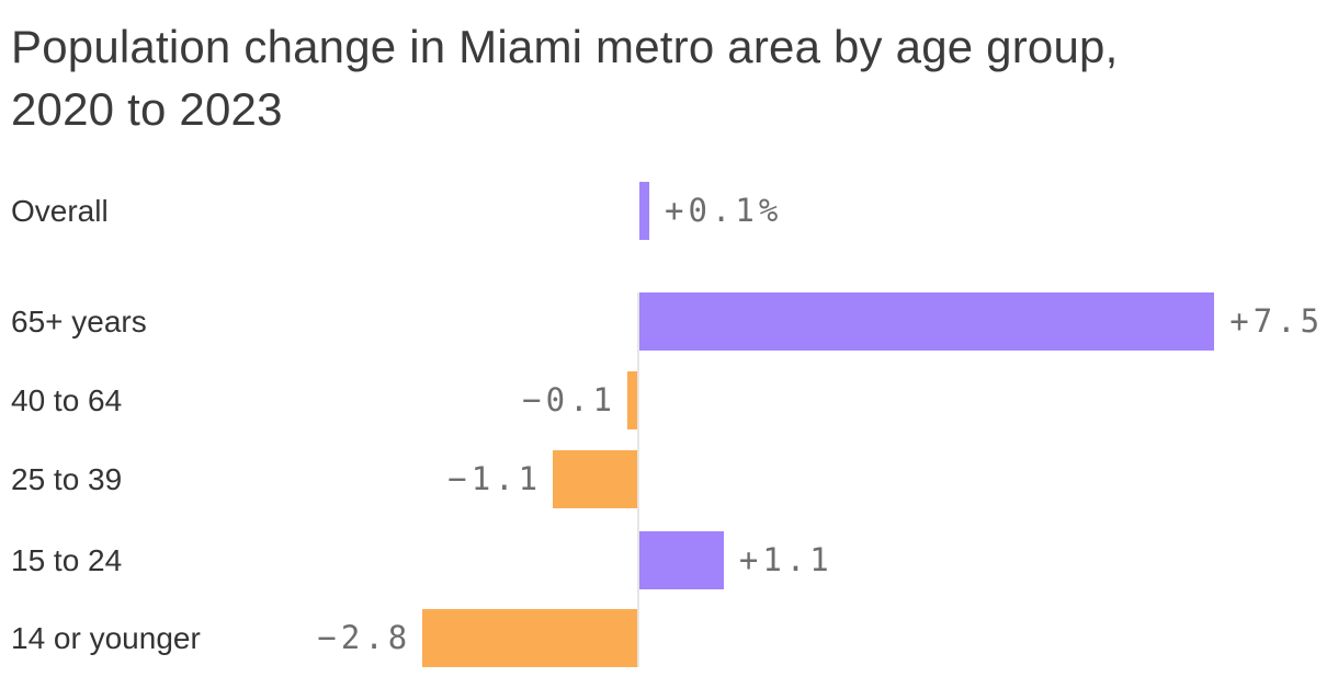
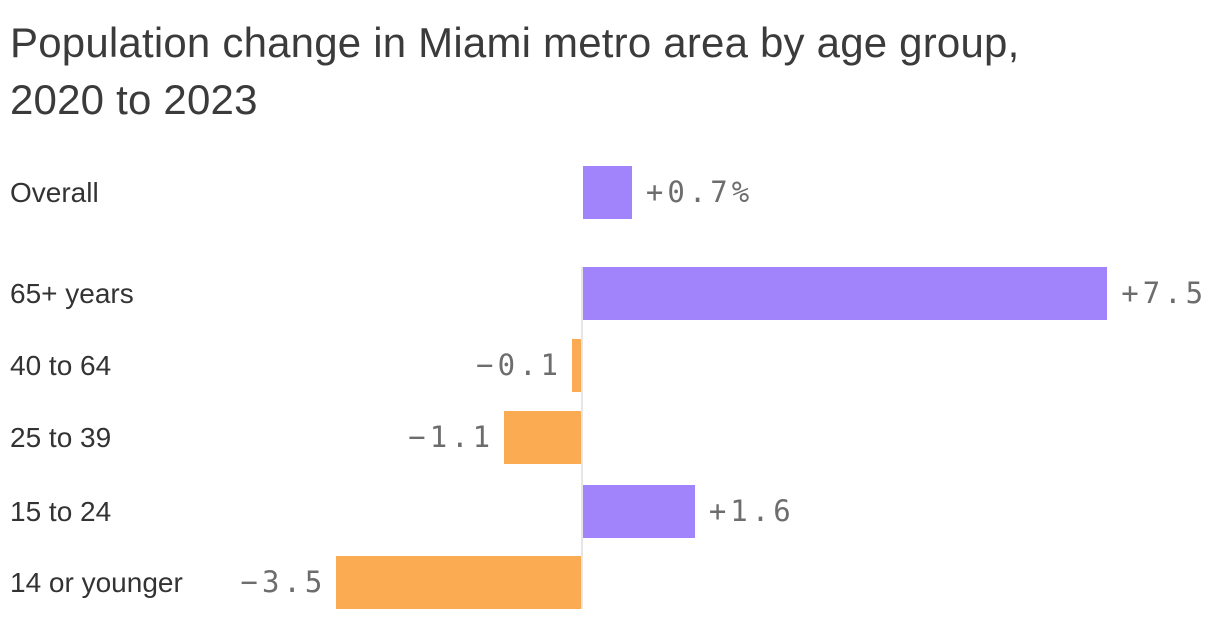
Overall: +0.1% -> +0.7%
15 to 24: +1.1 -> +1.6
14 or younger: −2.8 -> −3.5
